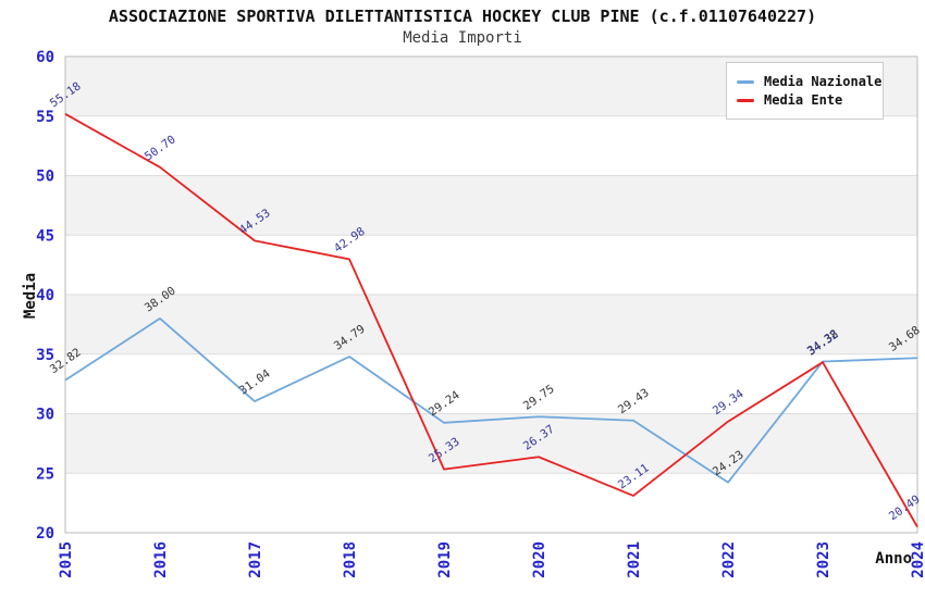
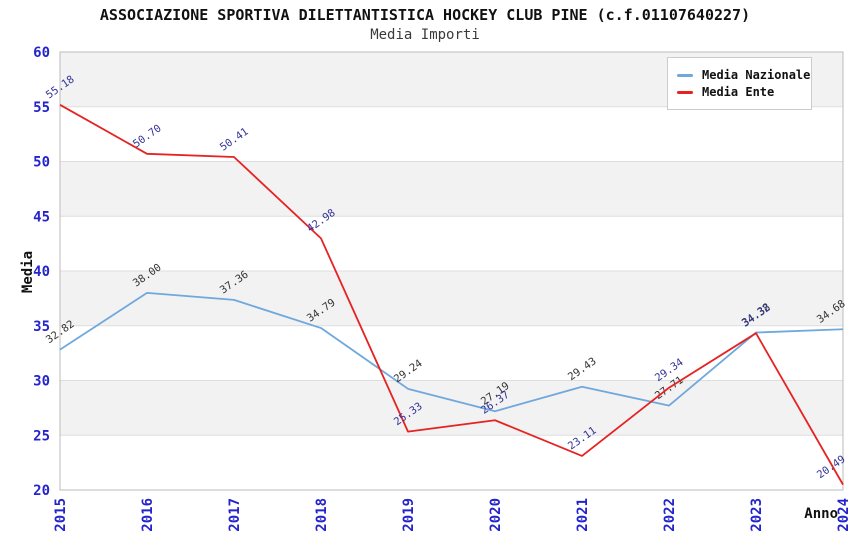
Media Nazionale/2017: 31.04 -> 37.36
Media Ente/2017: 44.53 -> 50.41
Media Nazionale/2020: 29.75 -> 27.19
Media Nazionale/2022: 24.23 -> 27.71
